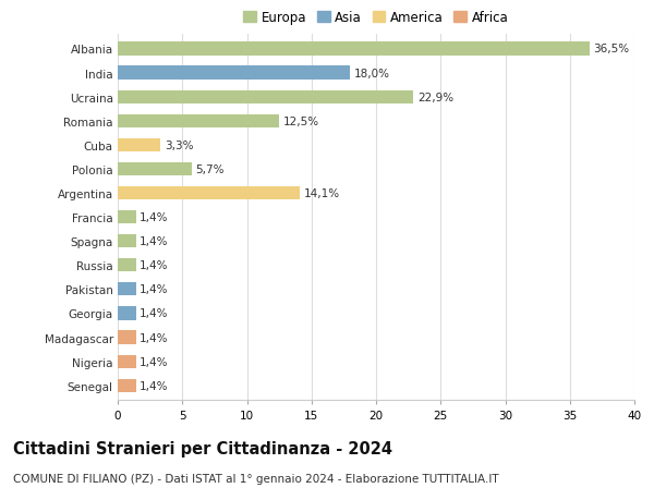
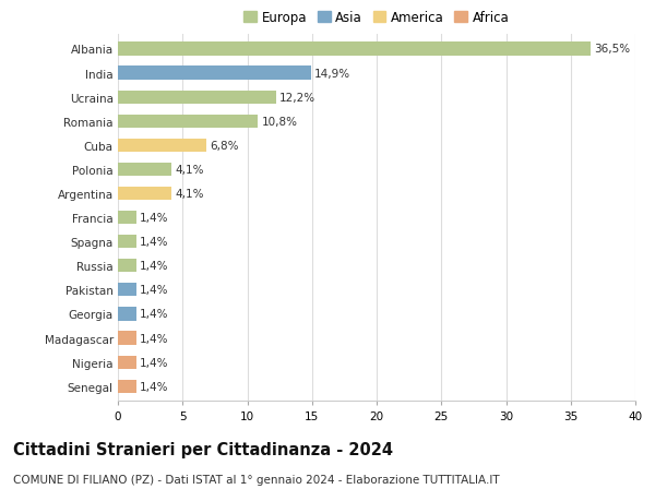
India: 18,0% -> 14,9%
Ucraina: 22,9% -> 12,2%
Romania: 12,5% -> 10,8%
Cuba: 3,3% -> 6,8%
Polonia: 5,7% -> 4,1%
Argentina: 14,1% -> 4,1%
